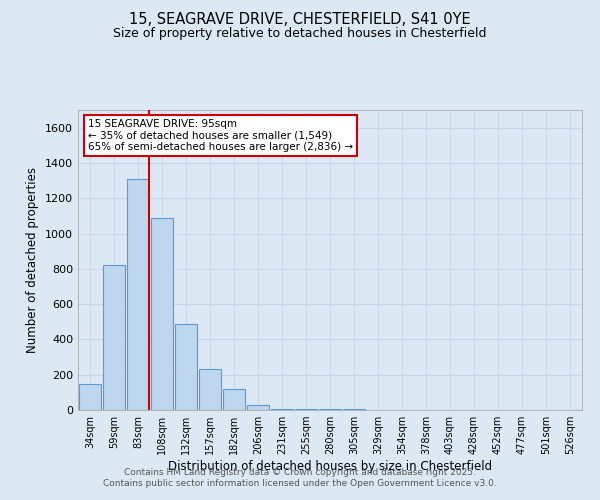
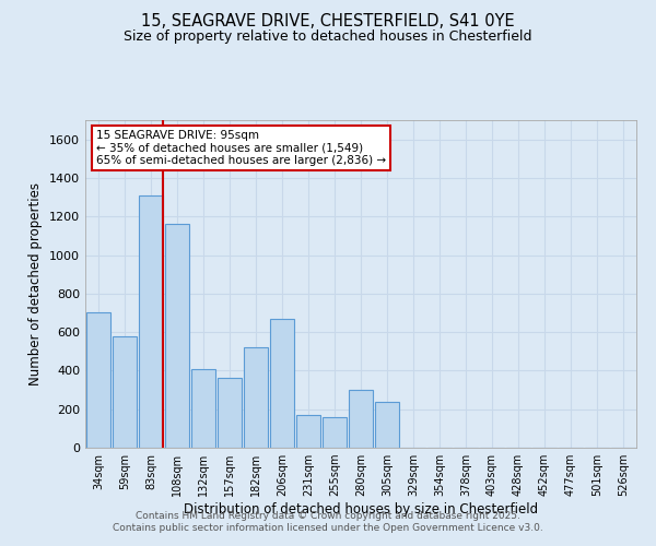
34sqm: 150 -> 700
59sqm: 820 -> 580
108sqm: 1090 -> 1160
132sqm: 490 -> 410
157sqm: 230 -> 360
182sqm: 120 -> 520
206sqm: 30 -> 670
231sqm: 0 -> 170
255sqm: 0 -> 160
280sqm: 0 -> 300
305sqm: 0 -> 240
